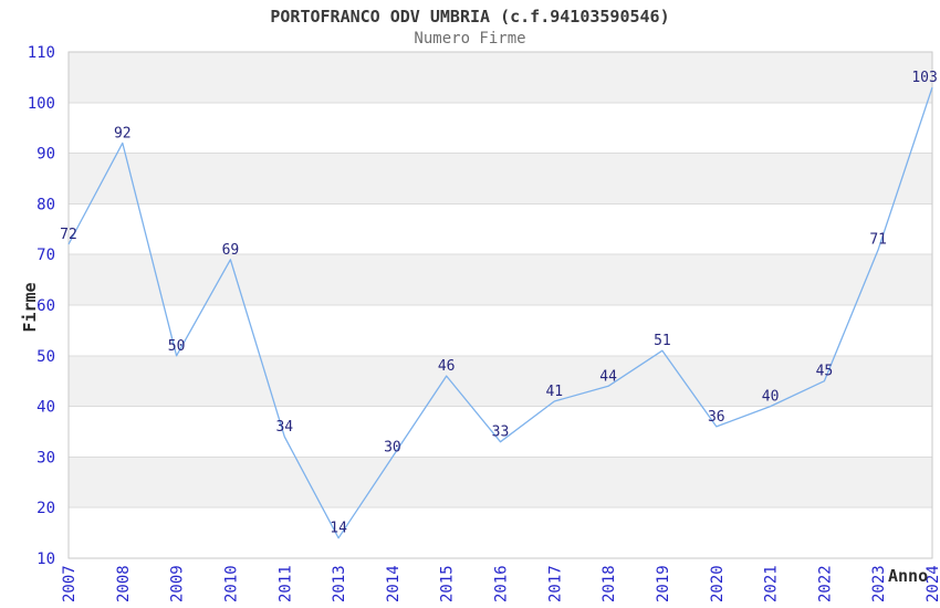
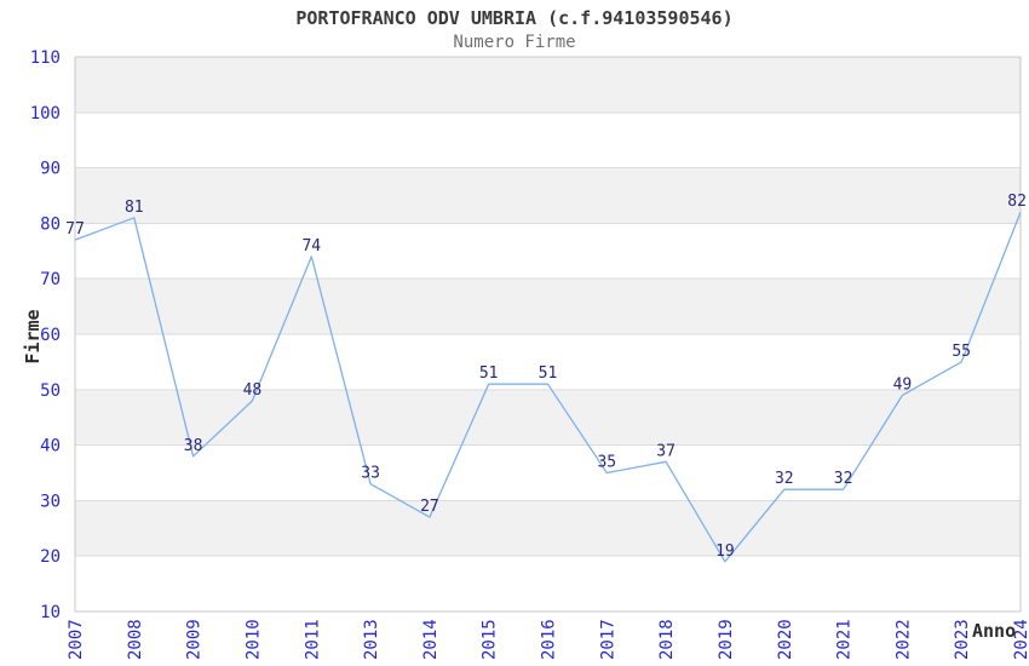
2007: 72 -> 77
2008: 92 -> 81
2009: 50 -> 38
2010: 69 -> 48
2011: 34 -> 74
2013: 14 -> 33
2014: 30 -> 27
2015: 46 -> 51
2016: 33 -> 51
2017: 41 -> 35
2018: 44 -> 37
2019: 51 -> 19
2020: 36 -> 32
2021: 40 -> 32
2022: 45 -> 49
2023: 71 -> 55
2024: 103 -> 82
